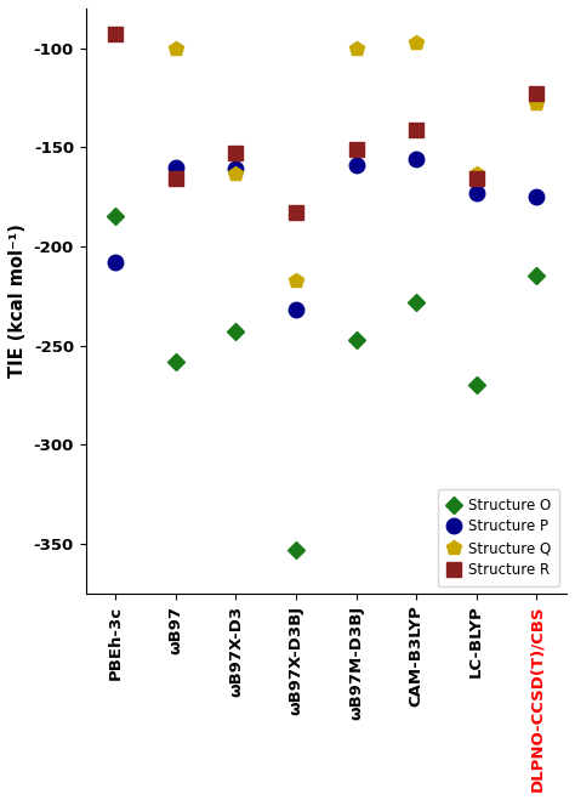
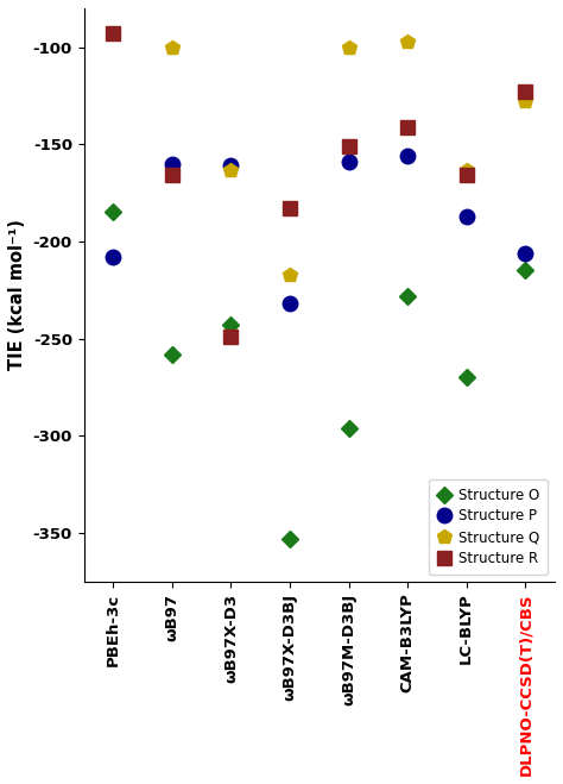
Structure R/ωB97X-D3: -153 -> -249
Structure O/ωB97M-D3BJ: -247 -> -296
Structure P/LC-BLYP: -173 -> -187
Structure P/DLPNO-CCSD(T)/CBS: -175 -> -206
